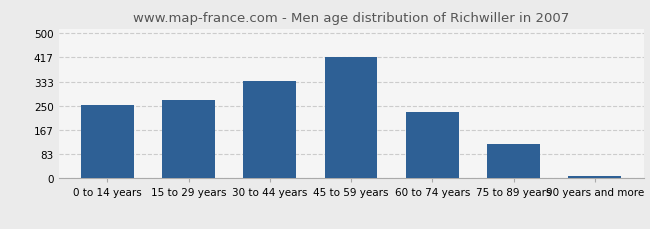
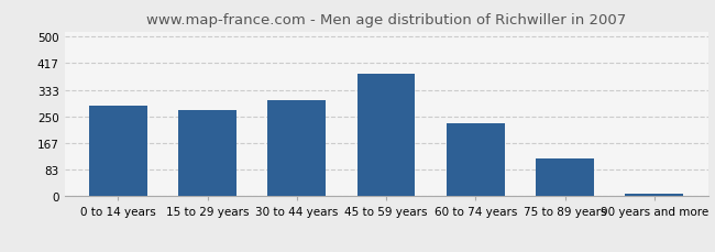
0 to 14 years: 254 -> 285
30 to 44 years: 336 -> 300
45 to 59 years: 418 -> 385
